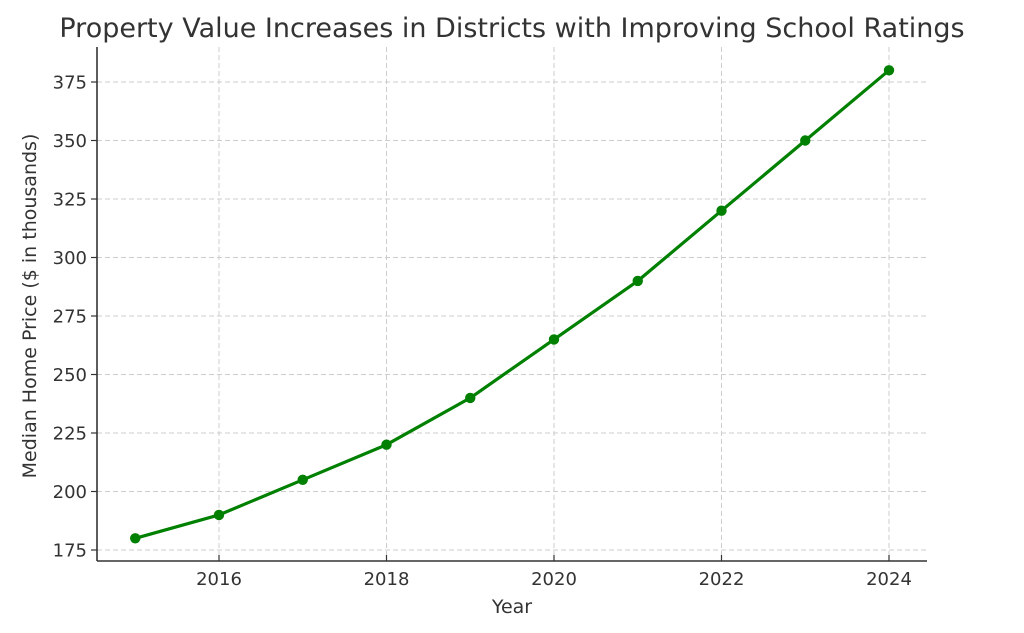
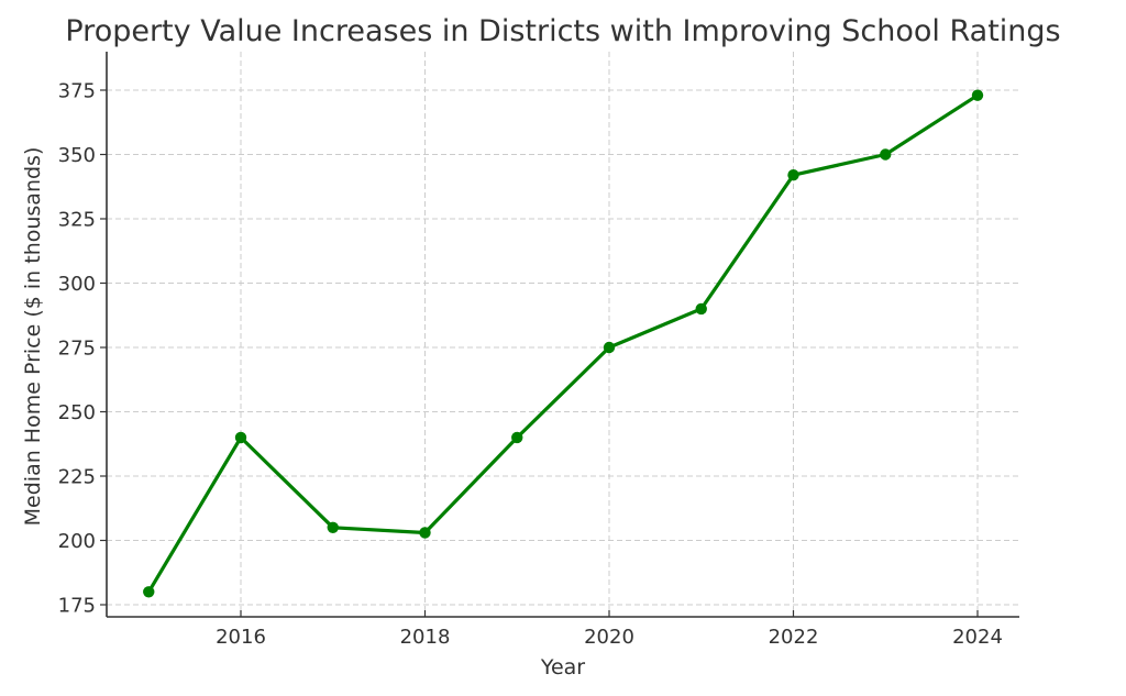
2016: 190 -> 240
2018: 220 -> 203
2020: 265 -> 275
2022: 320 -> 342
2024: 380 -> 373
